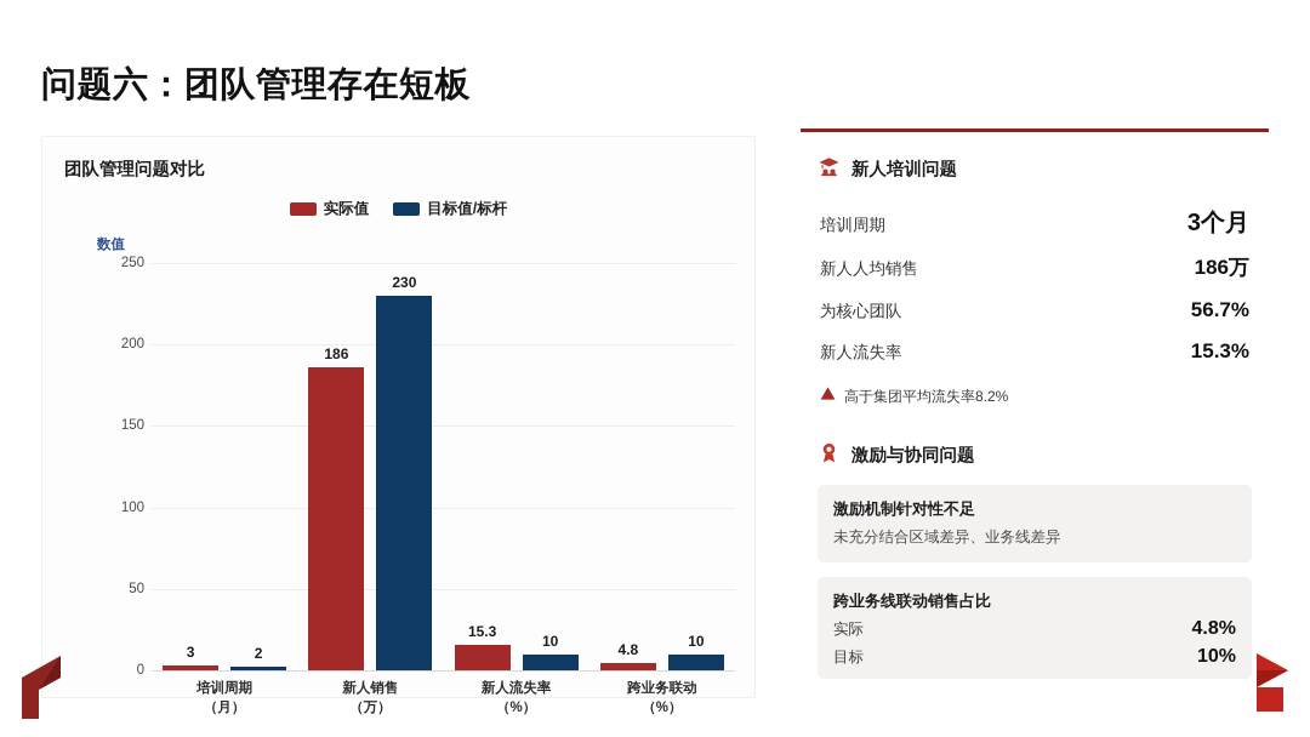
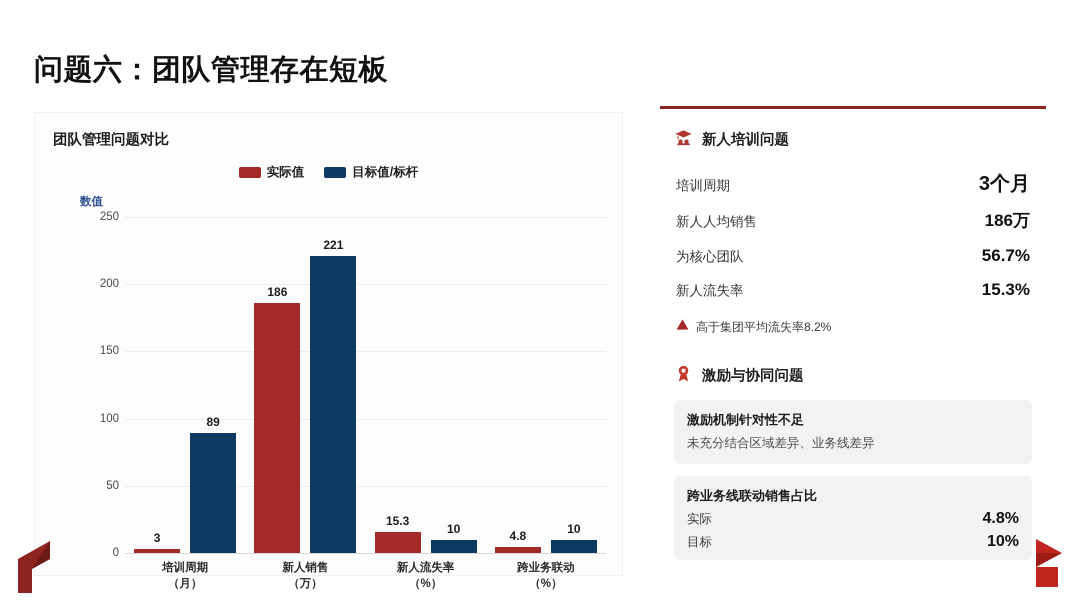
目标值/标杆/培训周期: 2 -> 89
目标值/标杆/新人销售: 230 -> 221
